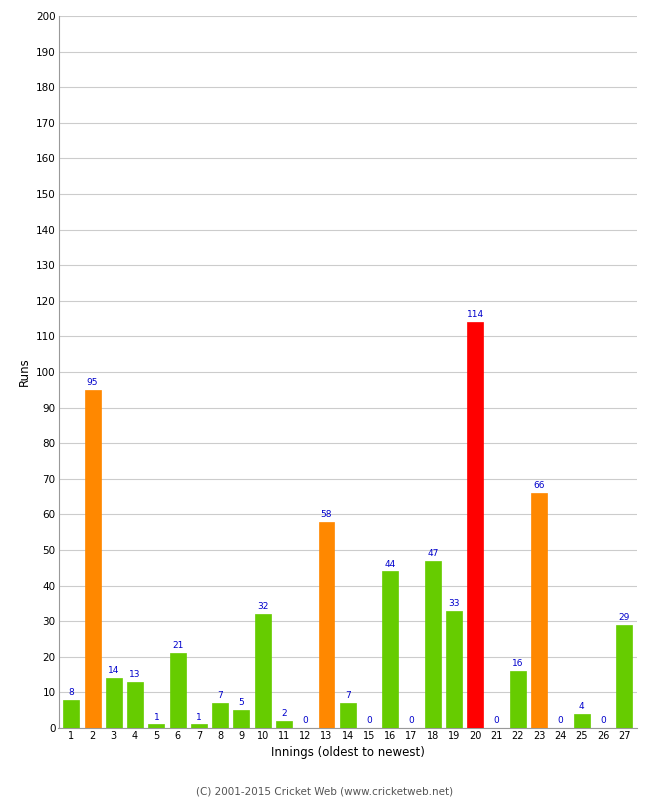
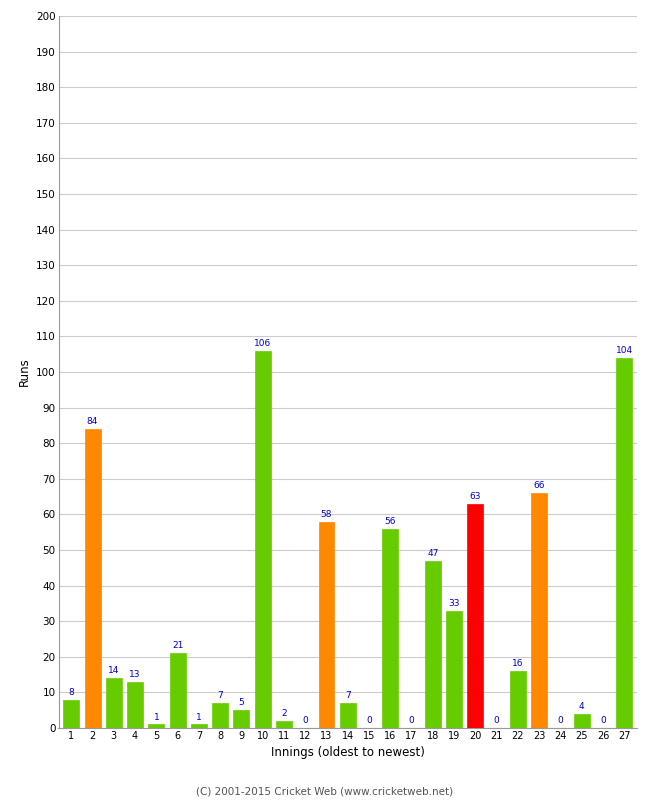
2: 95 -> 84
10: 32 -> 106
16: 44 -> 56
20: 114 -> 63
27: 29 -> 104
